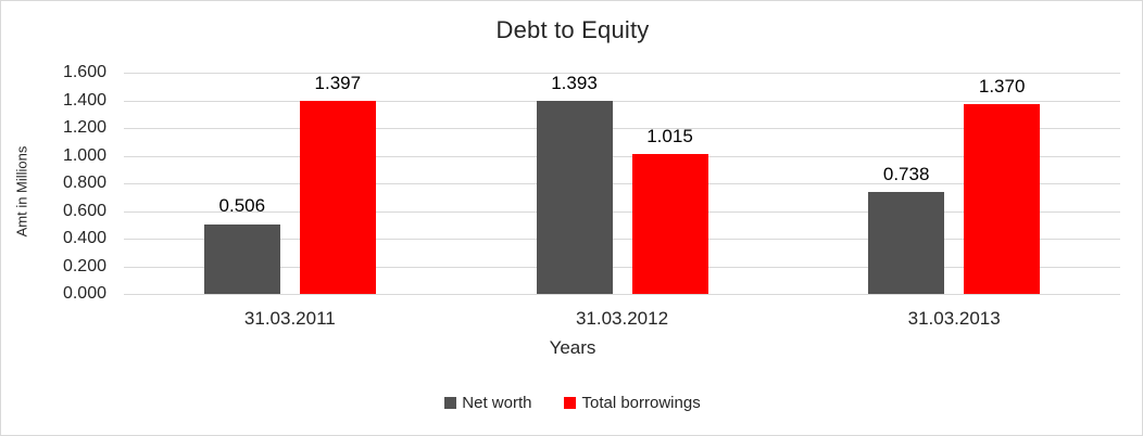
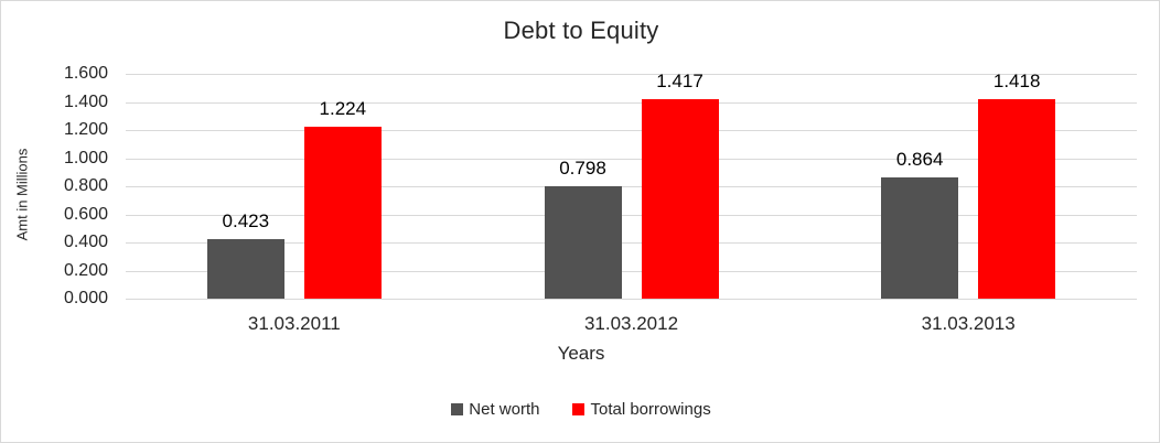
Net worth/31.03.2011: 0.506 -> 0.423
Total borrowings/31.03.2011: 1.397 -> 1.224
Net worth/31.03.2012: 1.393 -> 0.798
Total borrowings/31.03.2012: 1.015 -> 1.417
Net worth/31.03.2013: 0.738 -> 0.864
Total borrowings/31.03.2013: 1.370 -> 1.418
